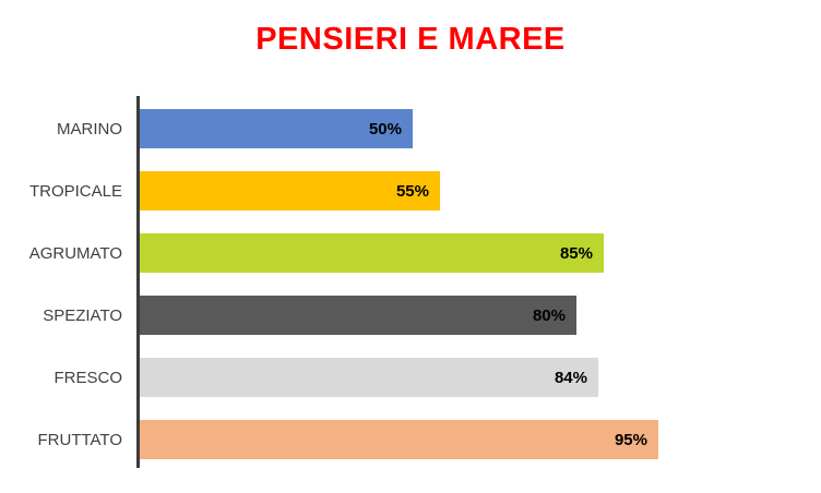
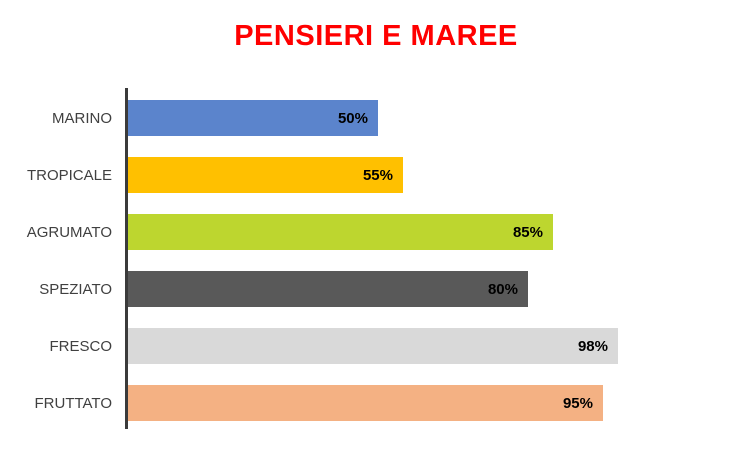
FRESCO: 84% -> 98%
